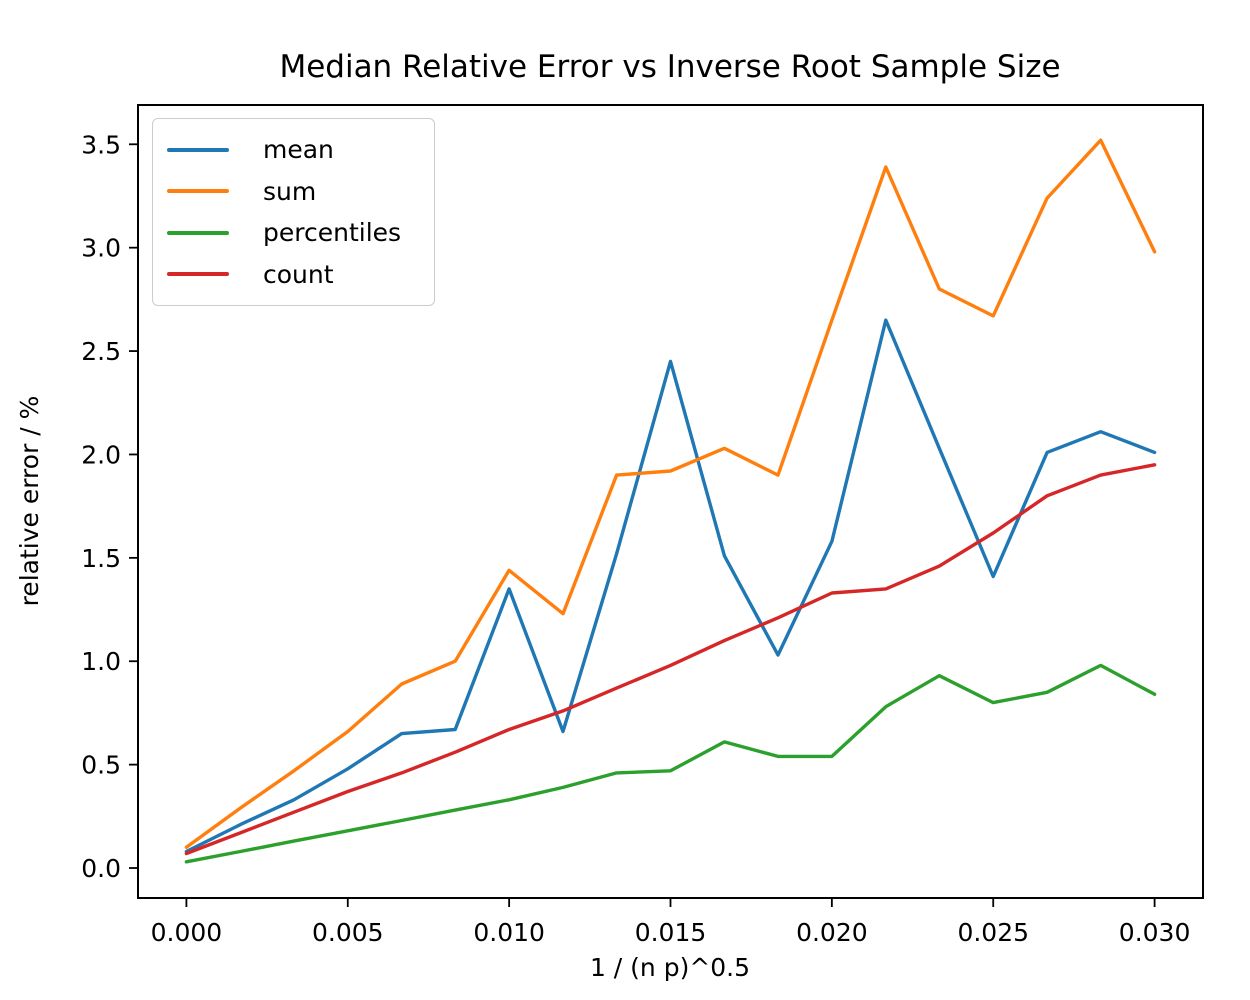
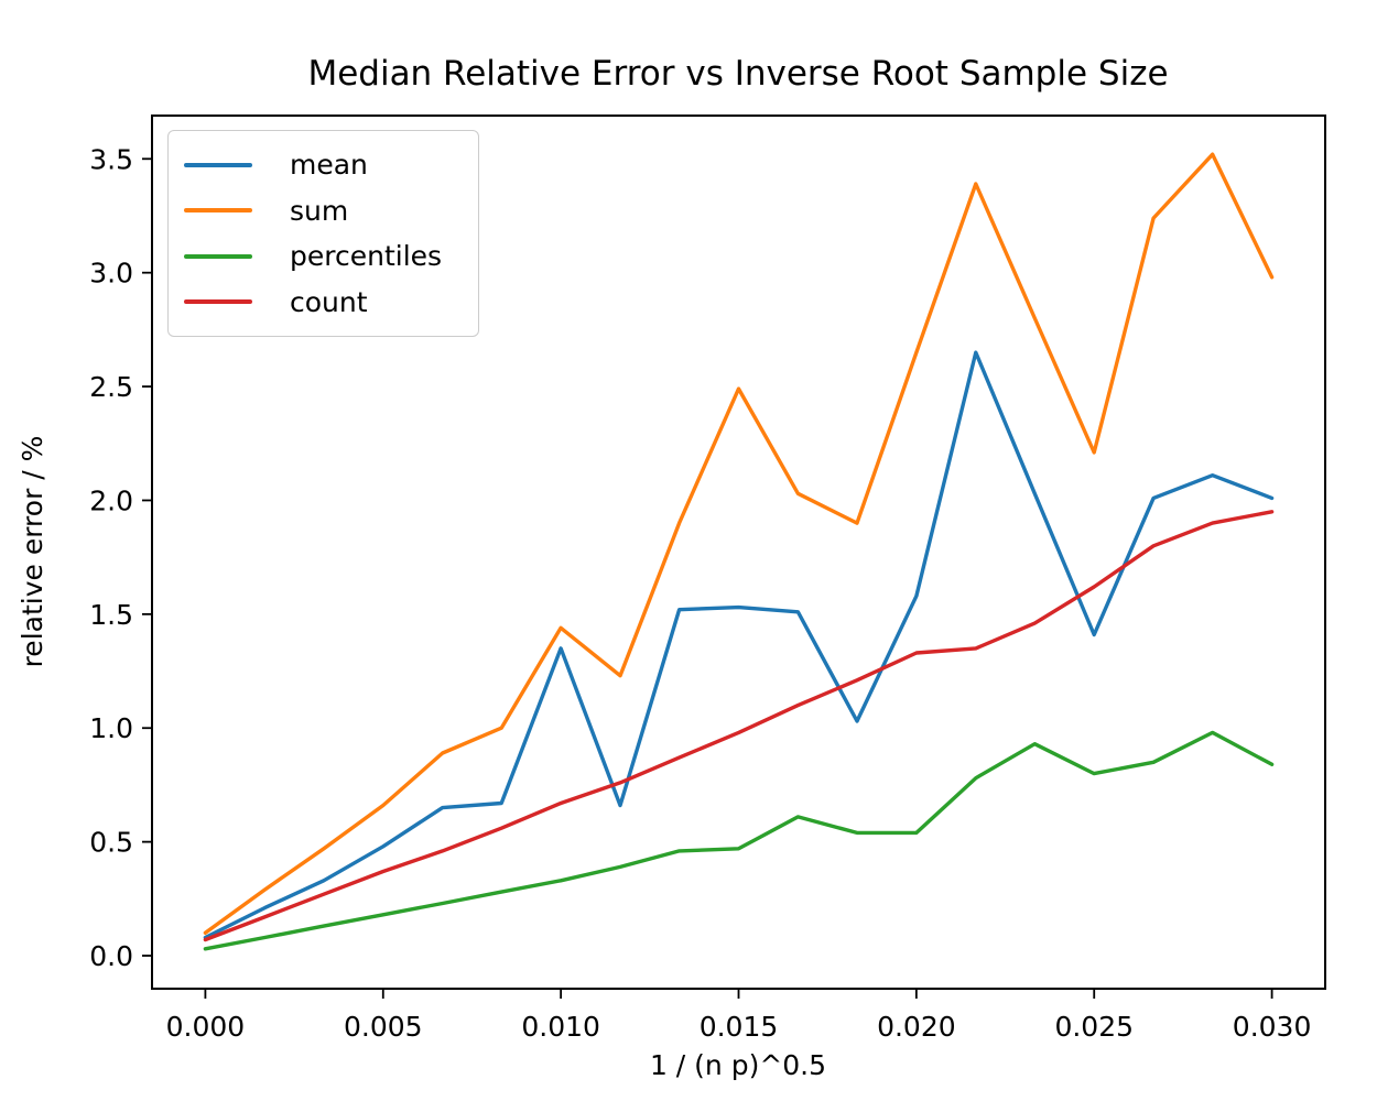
mean/0.015: 2.45 -> 1.53
sum/0.015: 1.92 -> 2.49
sum/0.025: 2.67 -> 2.21
